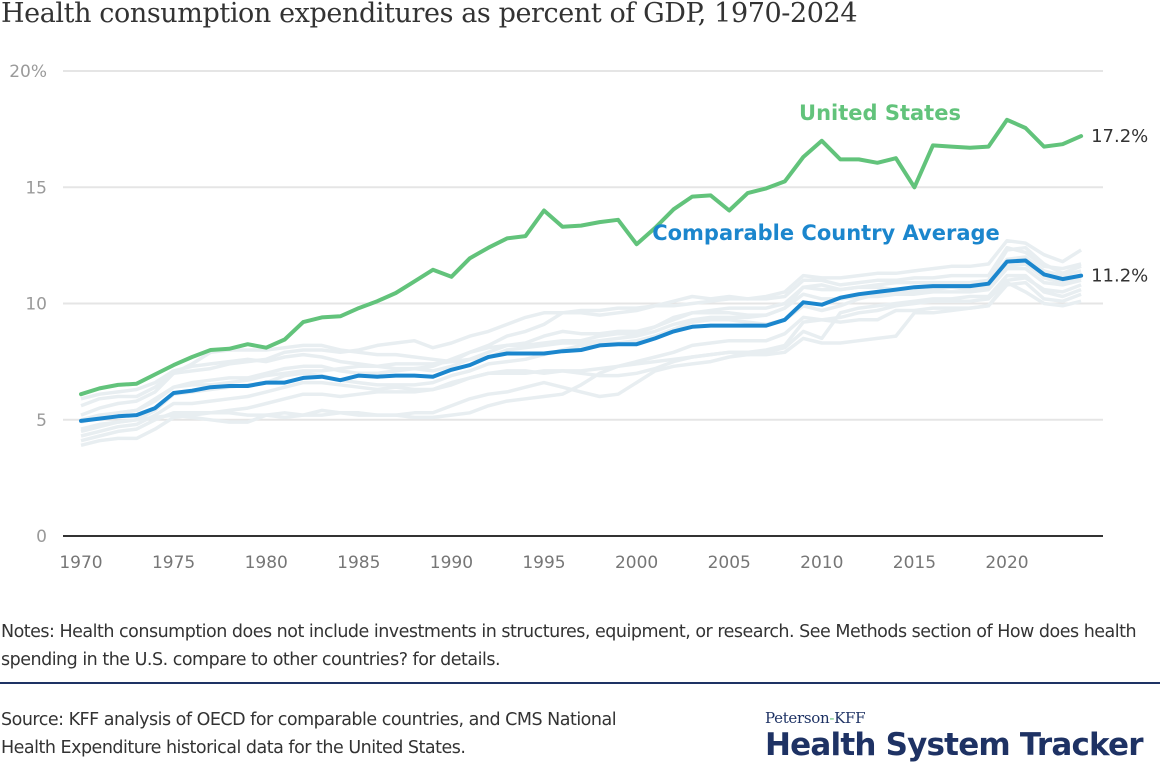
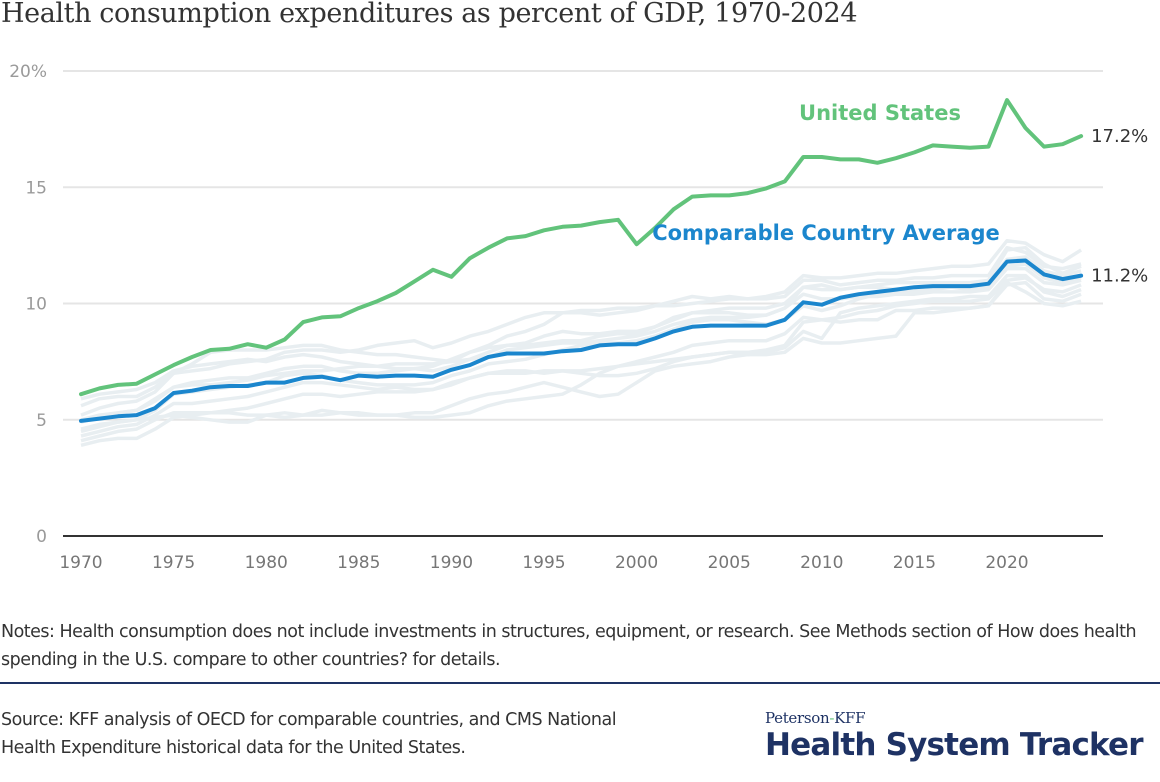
United States/1995: 14.0% -> 13.2%
United States/2005: 14.0% -> 14.7%
United States/2010: 17.0% -> 16.3%
United States/2015: 15.0% -> 16.5%
United States/2020: 17.9% -> 18.8%
